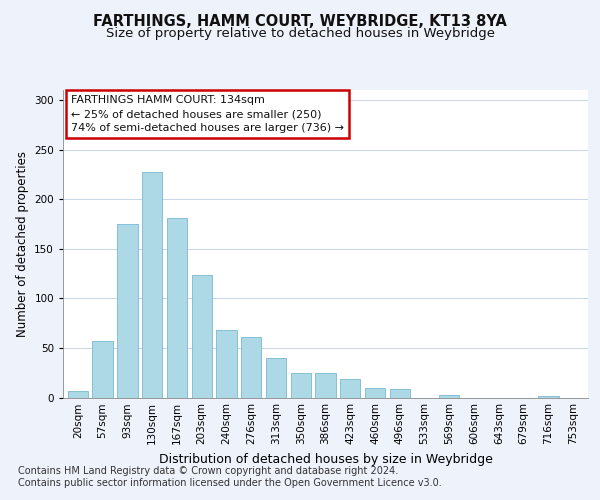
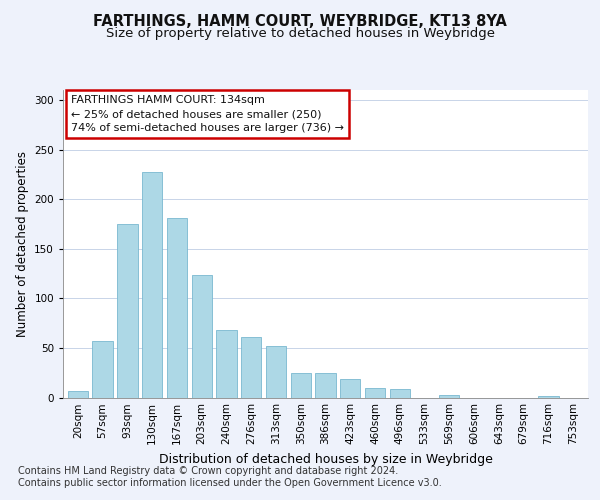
313sqm: 40 -> 52
